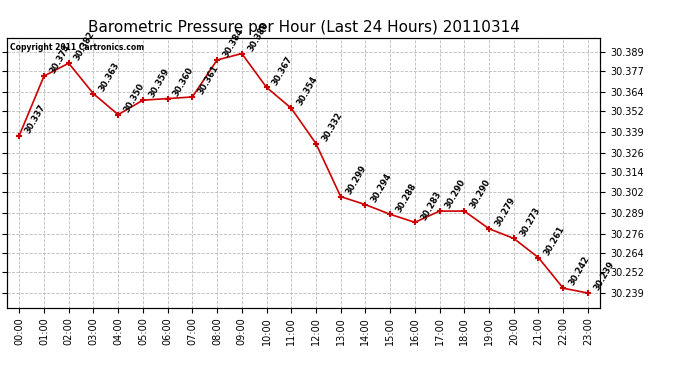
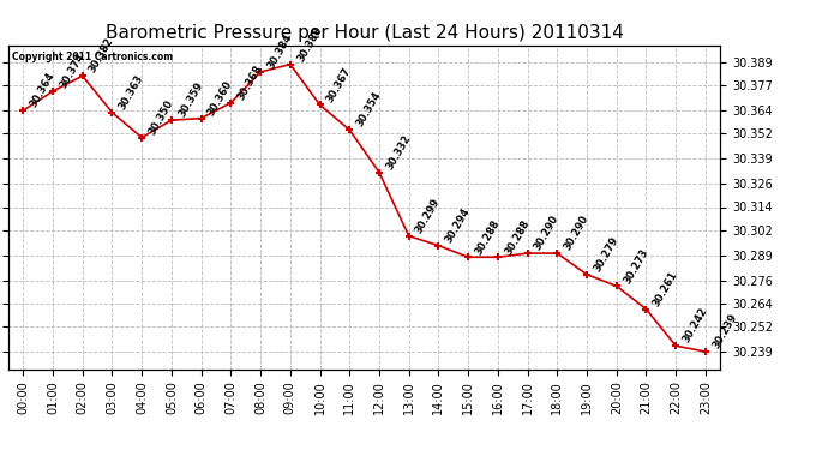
00:00: 30.337 -> 30.364
07:00: 30.361 -> 30.368
16:00: 30.283 -> 30.288
